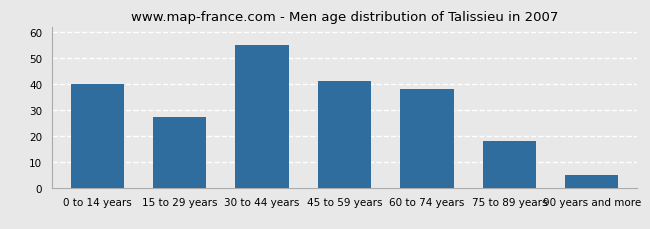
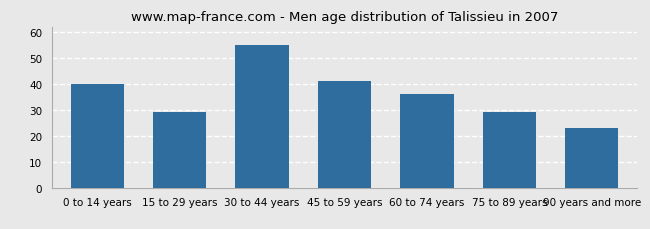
15 to 29 years: 27 -> 29
60 to 74 years: 38 -> 36
75 to 89 years: 18 -> 29
90 years and more: 5 -> 23
